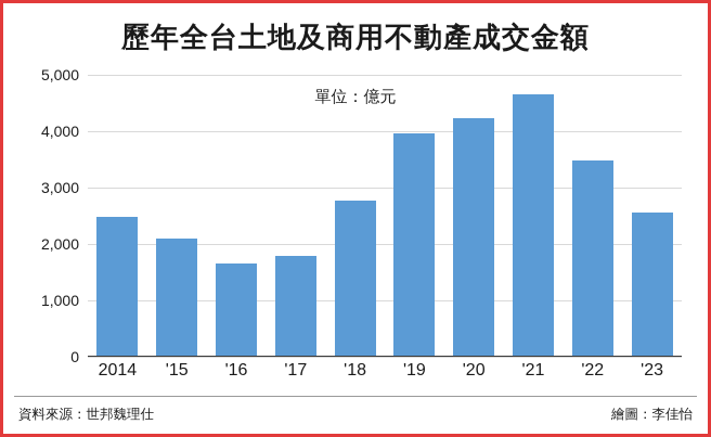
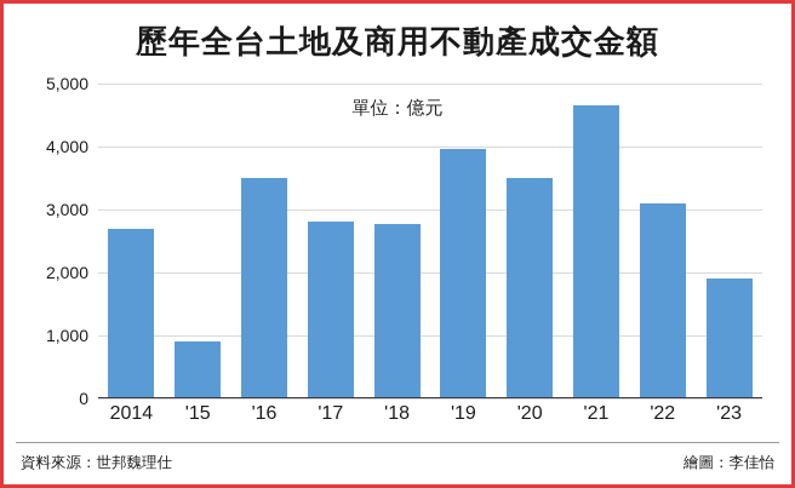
2014: 2500 -> 2700
'15: 2100 -> 900
'16: 1600 -> 3500
'17: 1800 -> 2800
'20: 4200 -> 3500
'22: 3500 -> 3100
'23: 2600 -> 1900
